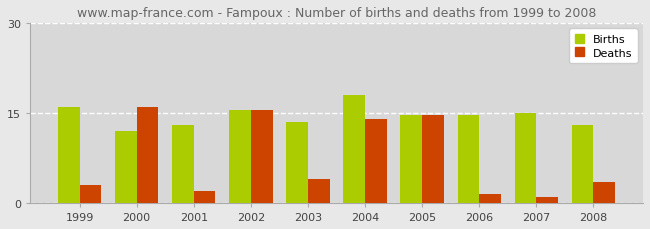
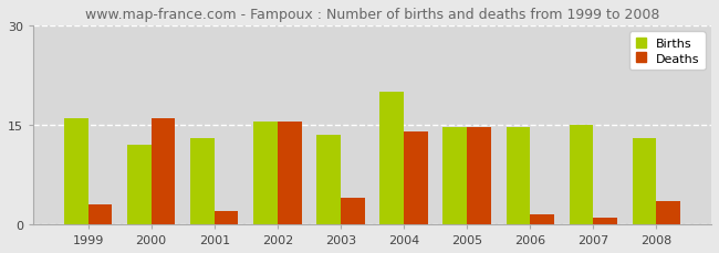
Births/2004: 18.0 -> 20.0
